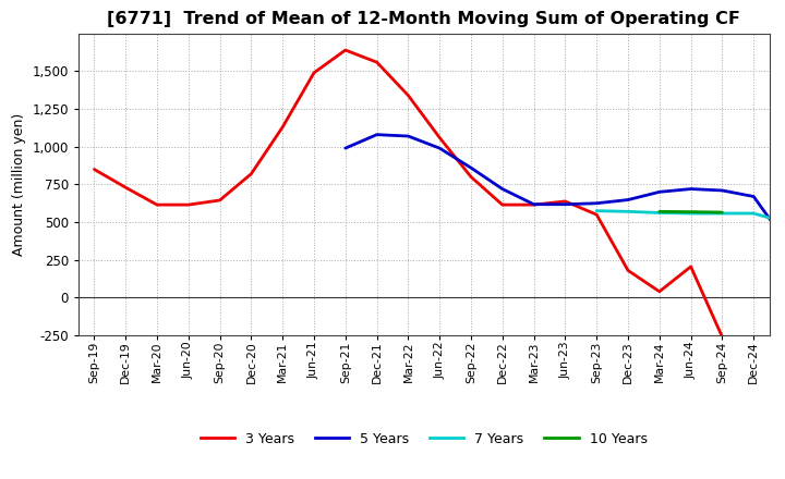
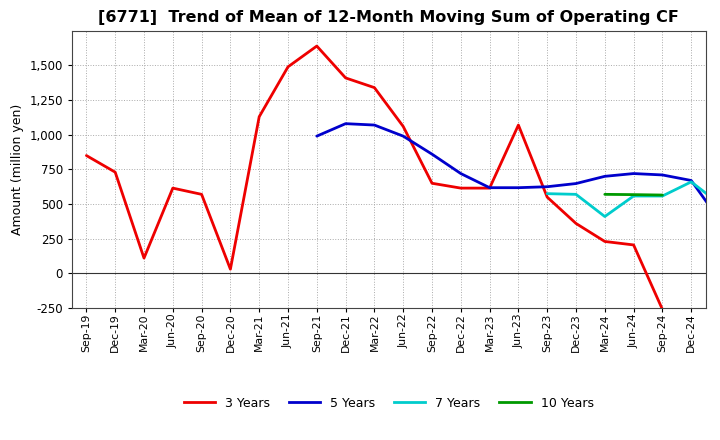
3 Years/Mar-20: 620 -> 110
3 Years/Sep-20: 640 -> 570
3 Years/Dec-20: 820 -> 30
3 Years/Dec-21: 1,560 -> 1,410
3 Years/Sep-22: 800 -> 650
3 Years/Jun-23: 640 -> 1,070
3 Years/Dec-23: 180 -> 360
3 Years/Mar-24: 40 -> 230
7 Years/Mar-24: 560 -> 410
7 Years/Dec-24: 560 -> 660
